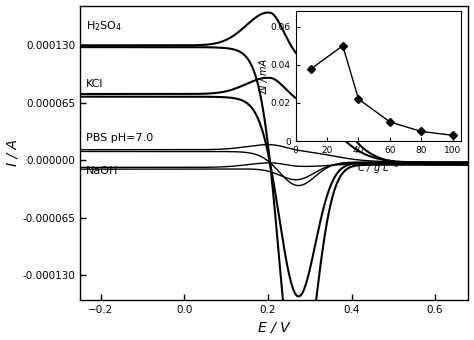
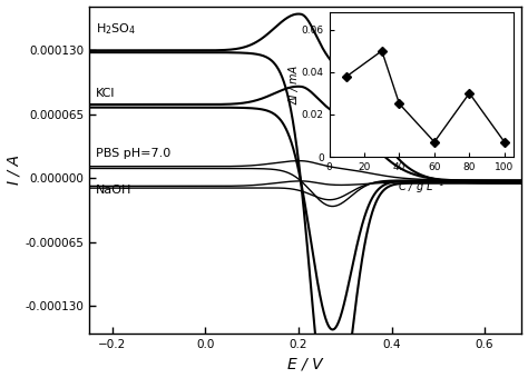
40: 0.022 -> 0.025
60: 0.010 -> 0.007
80: 0.005 -> 0.030
100: 0.003 -> 0.007
